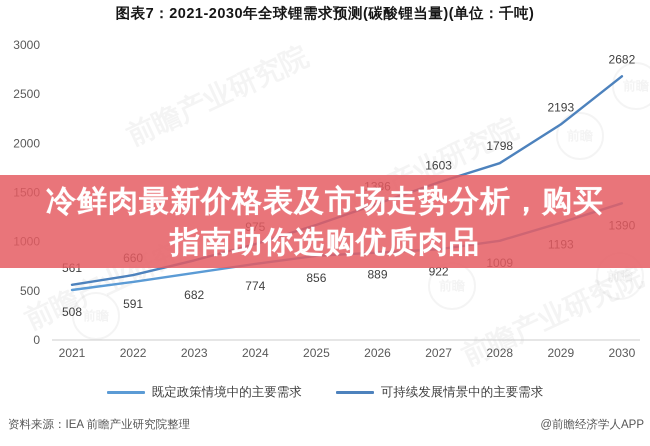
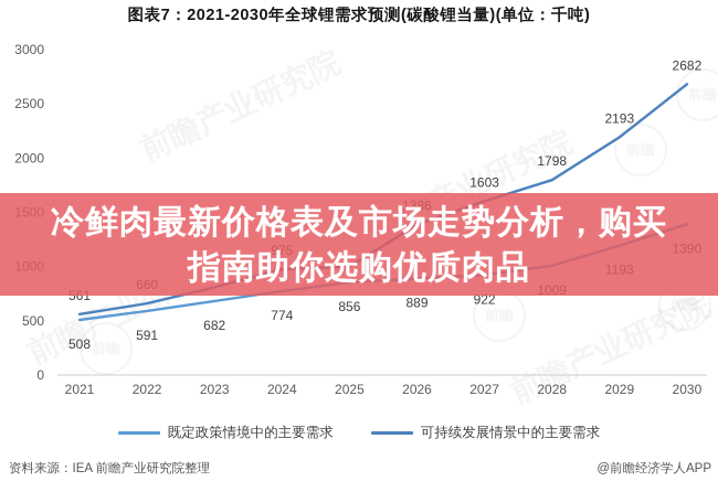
可持续发展情景中的主要需求/2025: 1200 -> 1000
